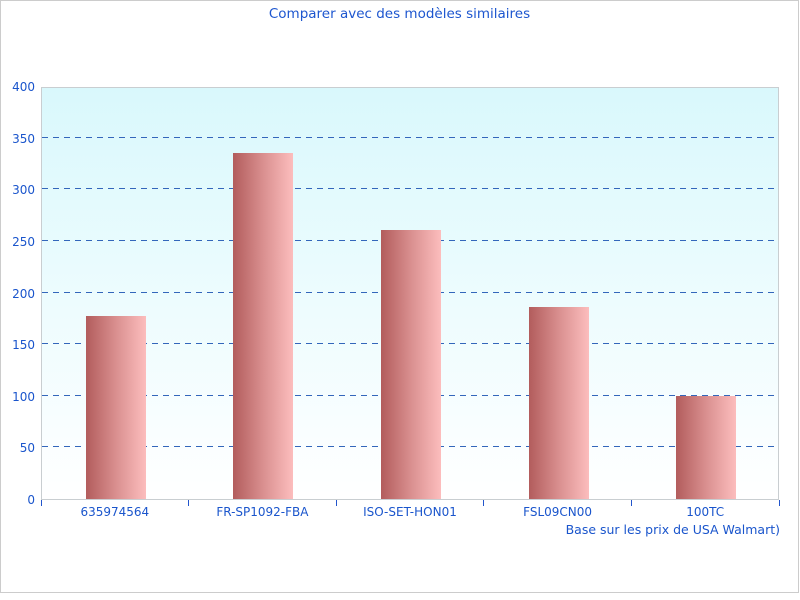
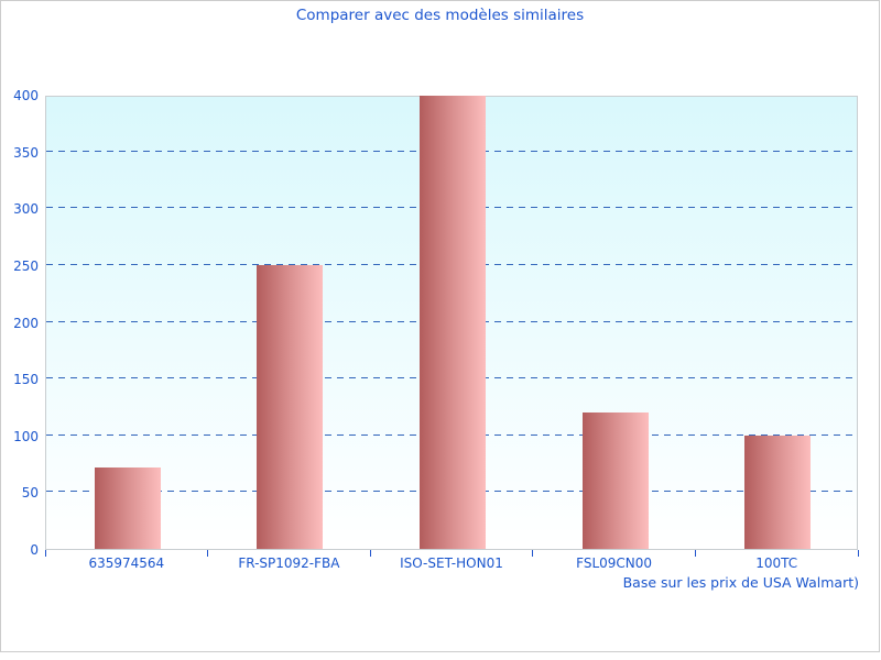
635974564: 177 -> 72
FR-SP1092-FBA: 335 -> 250
ISO-SET-HON01: 261 -> 399
FSL09CN00: 186 -> 120
